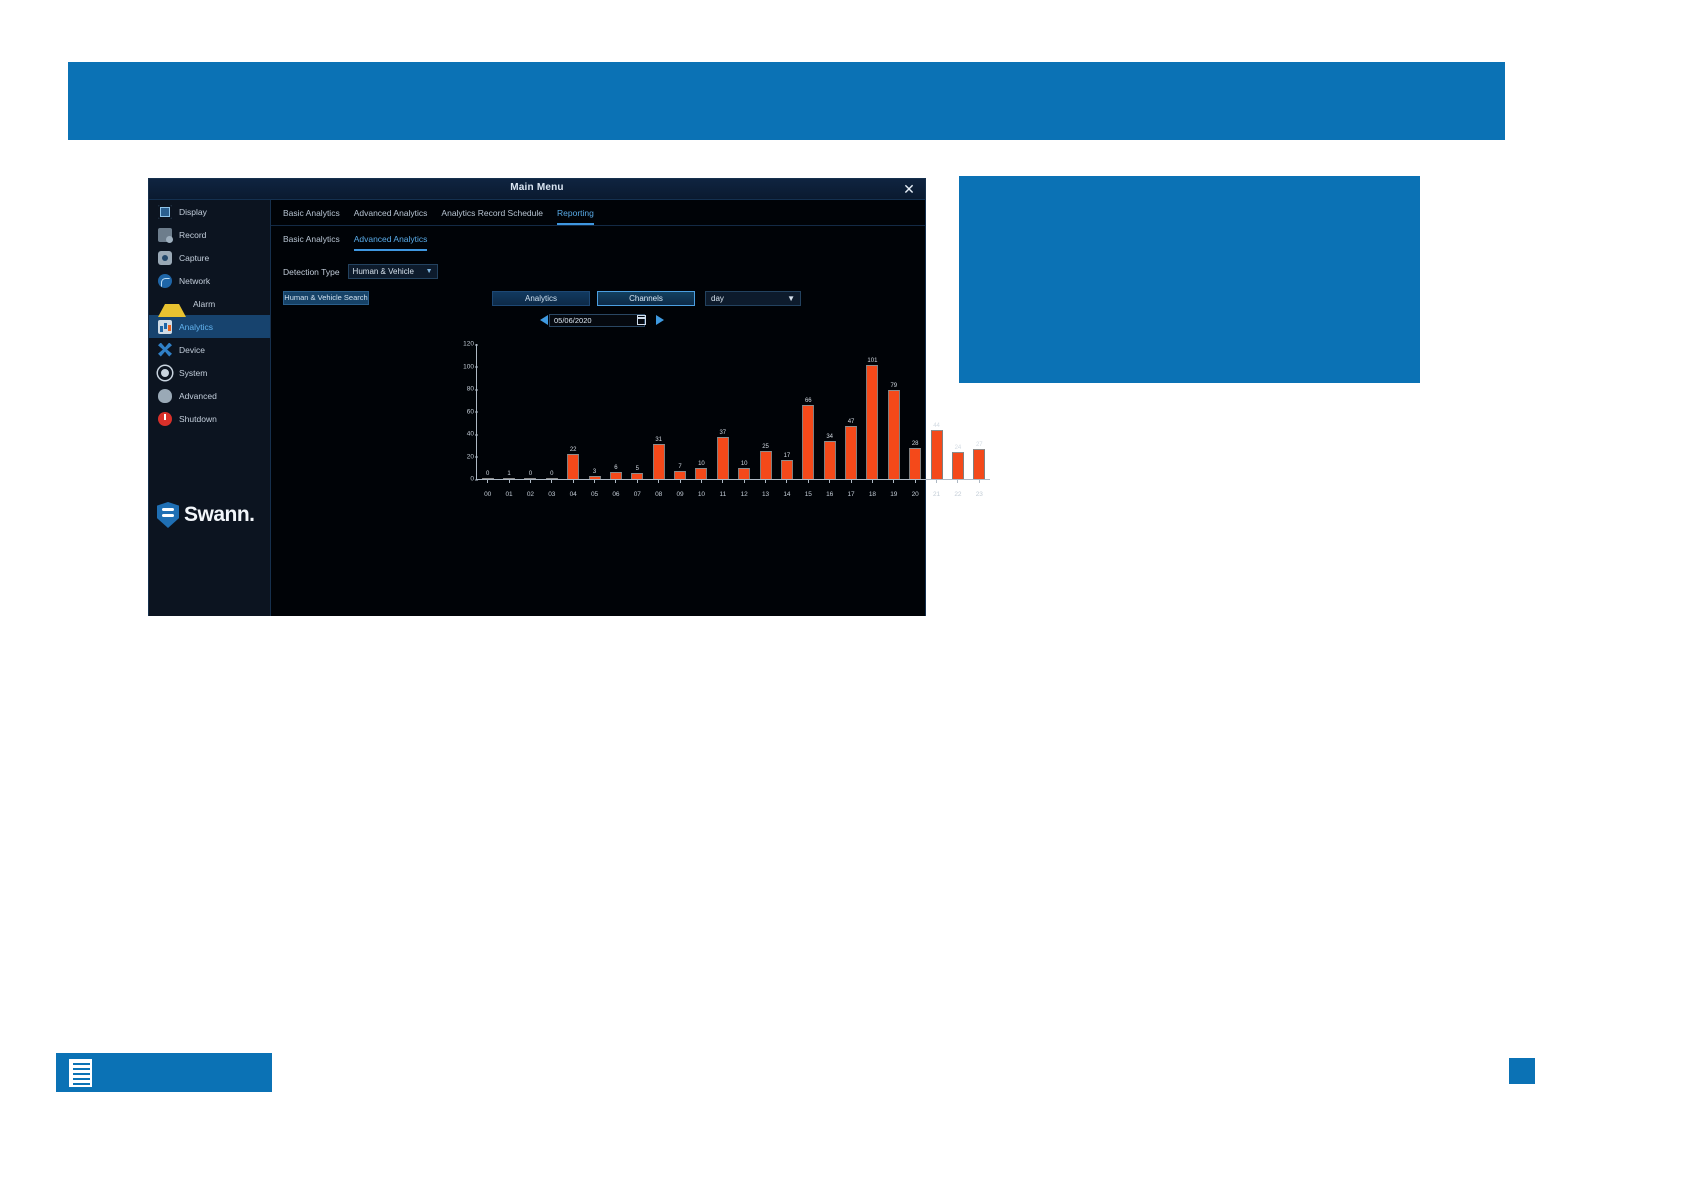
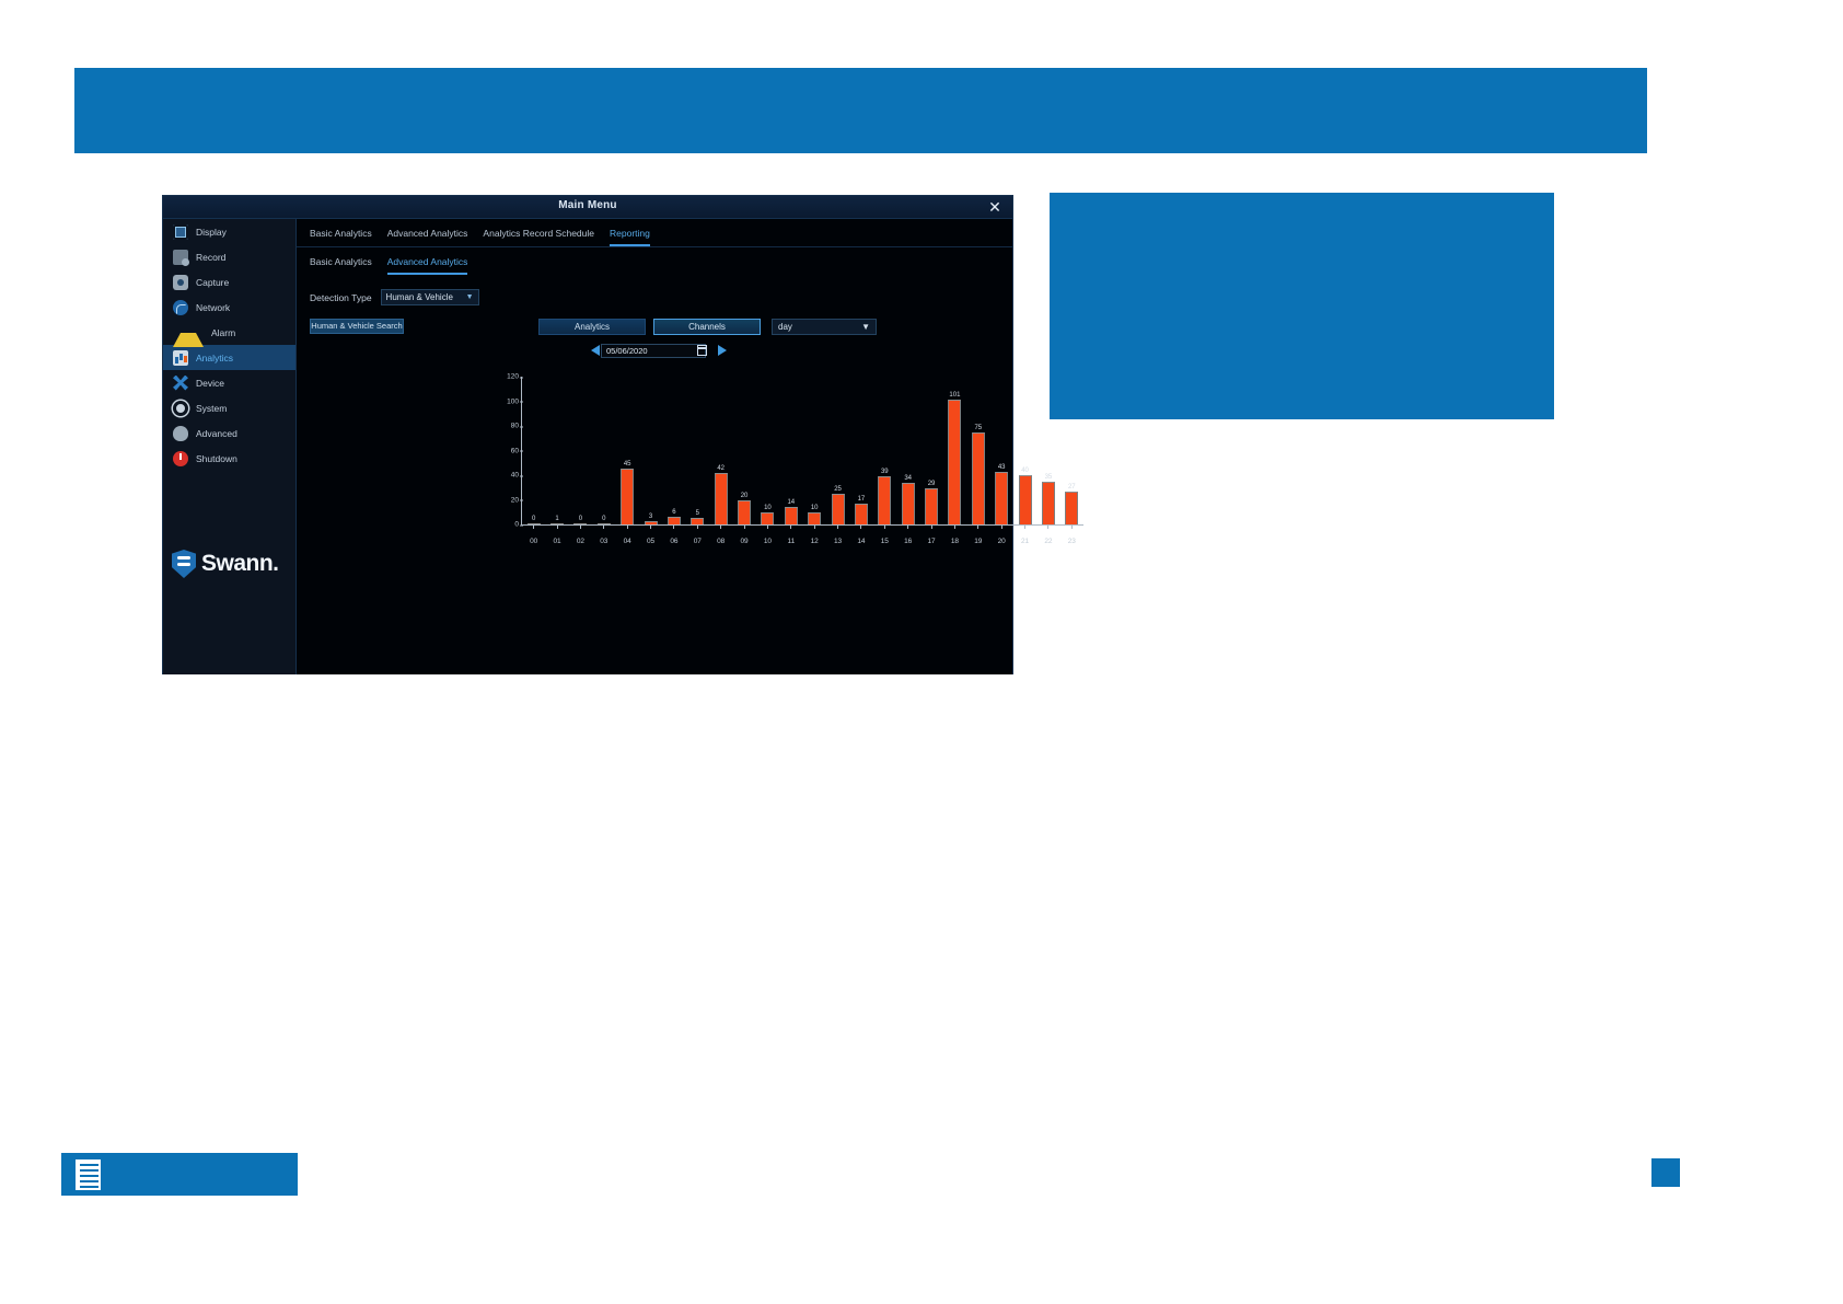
04: 22 -> 45
08: 31 -> 42
09: 7 -> 20
11: 37 -> 14
15: 66 -> 39
17: 47 -> 29
19: 79 -> 75
20: 28 -> 43
21: 44 -> 40
22: 24 -> 35
